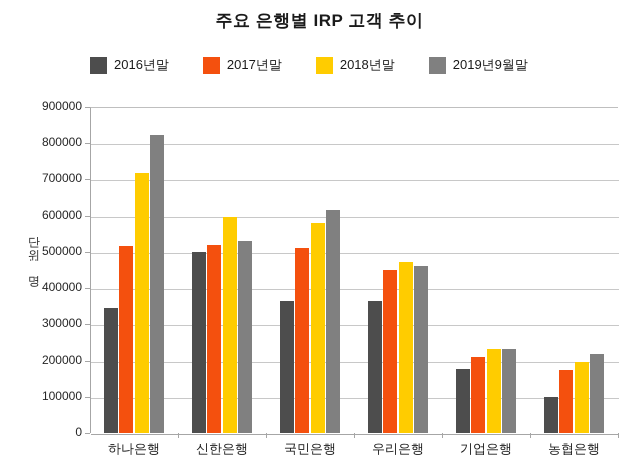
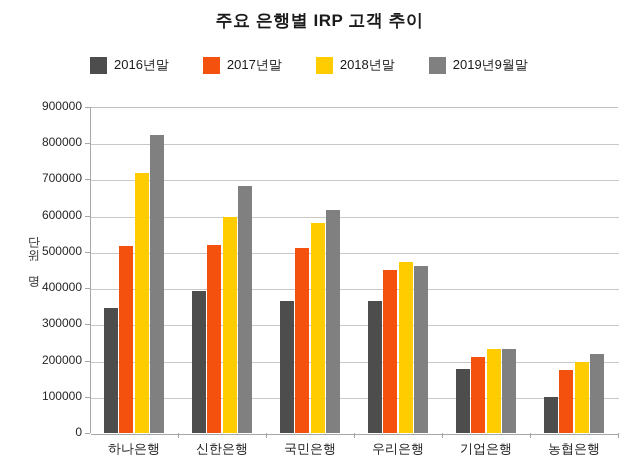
2016년말/신한은행: 500000 -> 390000
2019년9월말/신한은행: 530000 -> 680000
